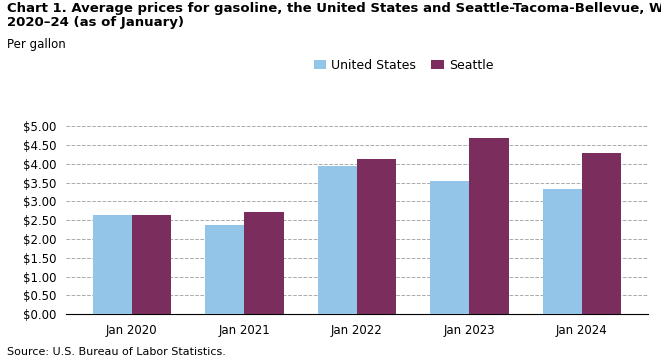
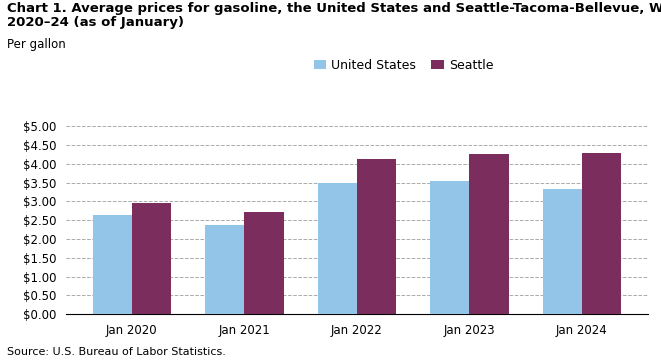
Seattle/Jan 2020: $2.65 -> $2.97
United States/Jan 2022: $3.95 -> $3.49
Seattle/Jan 2023: $4.70 -> $4.26
